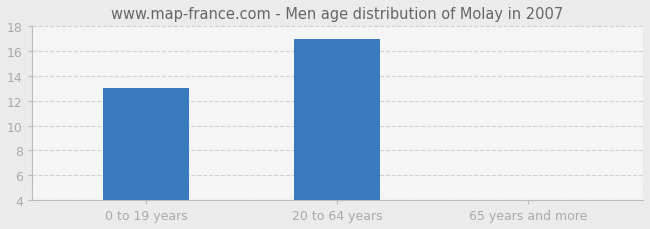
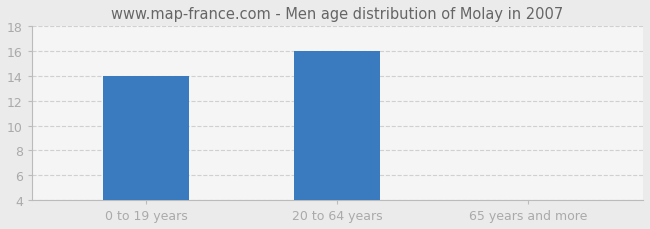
0 to 19 years: 13.0 -> 14.0
20 to 64 years: 17.0 -> 16.0
